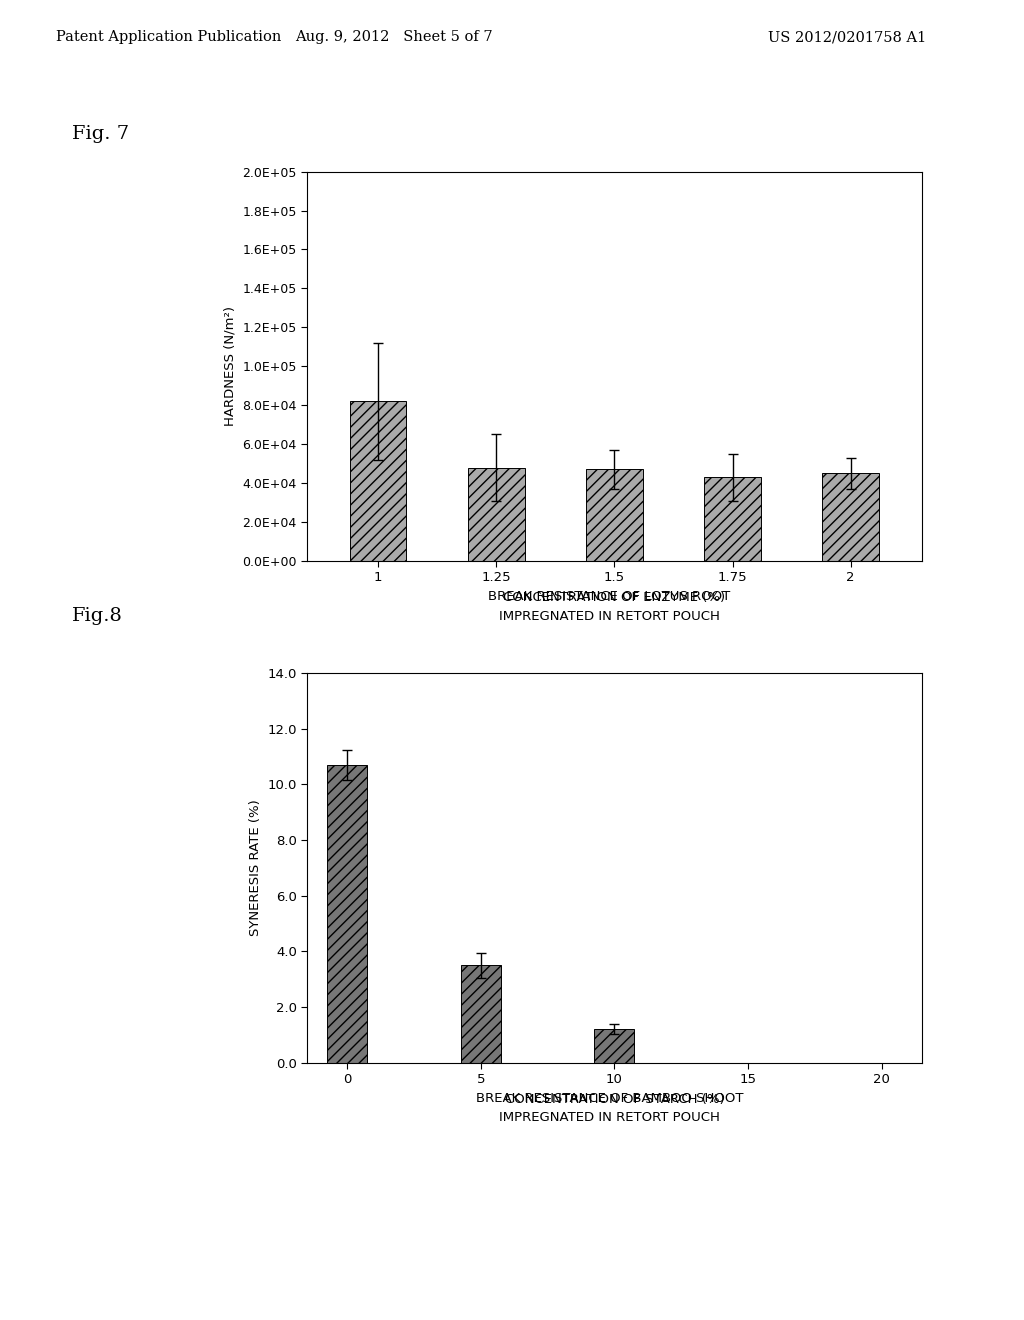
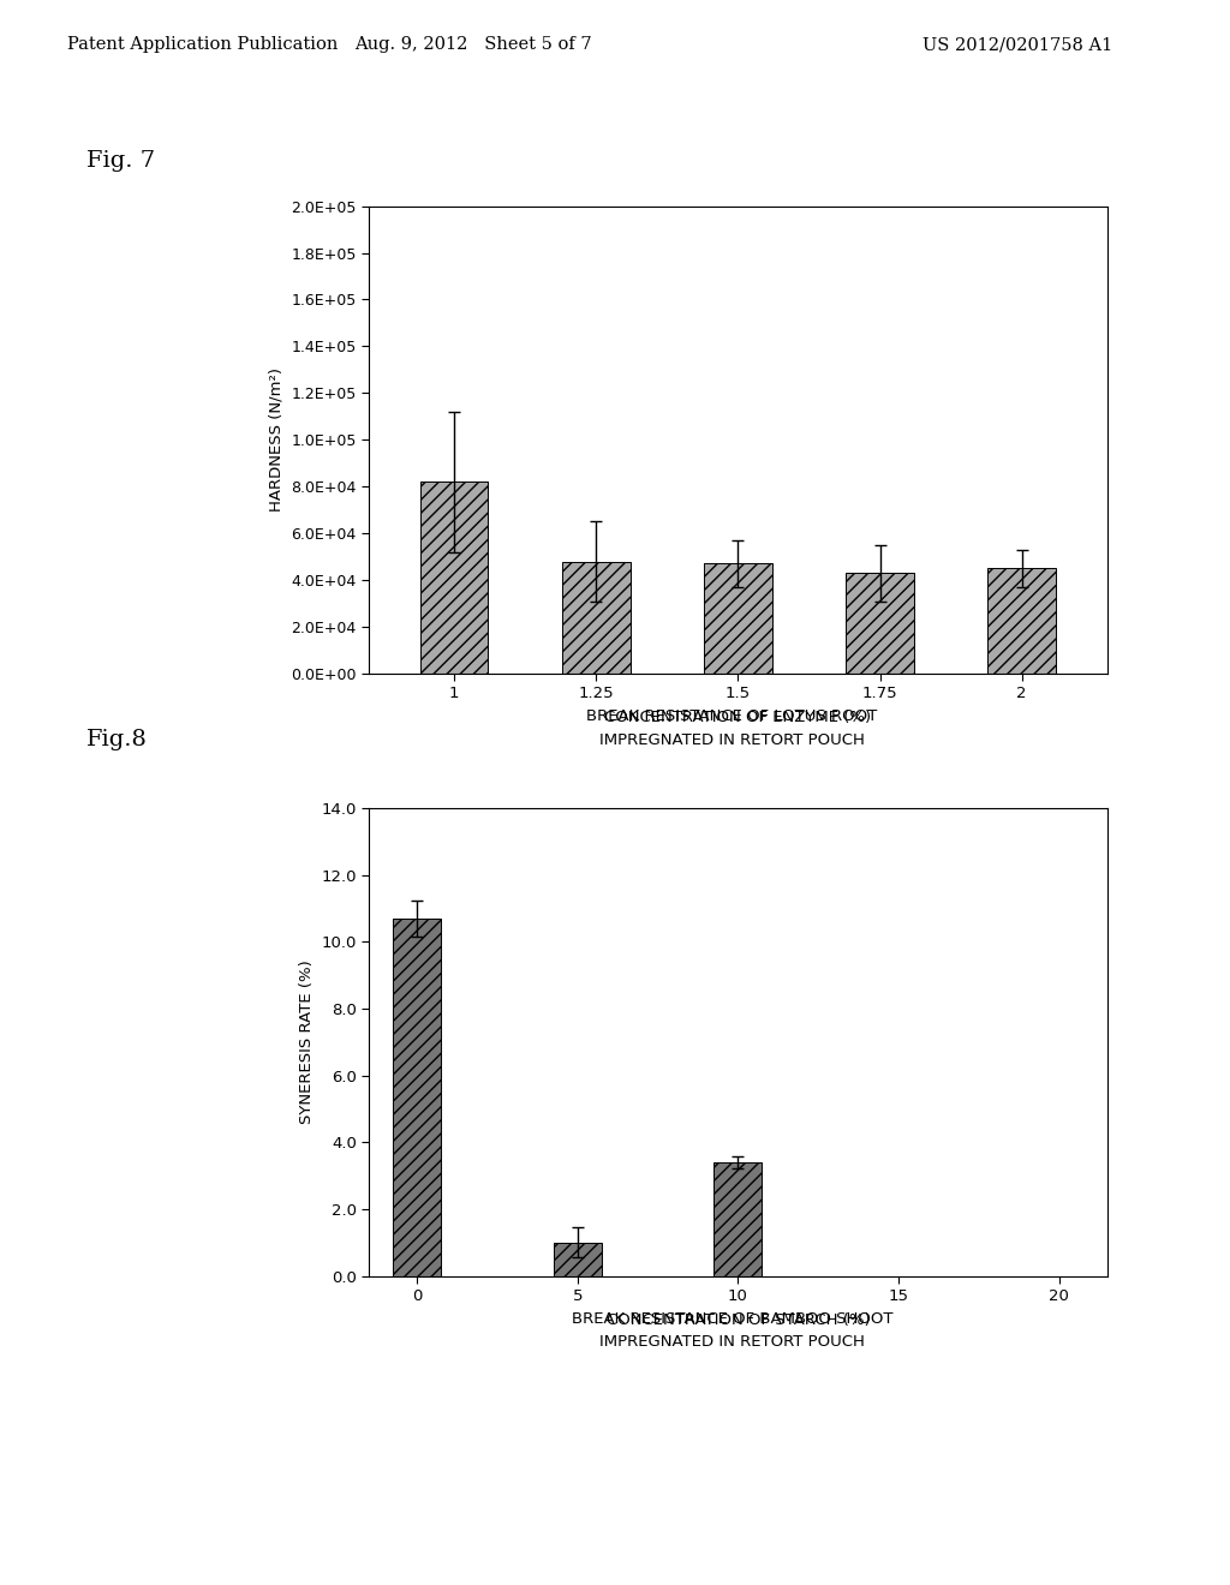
5: 3.5 -> 1.0
10: 1.2 -> 3.4
